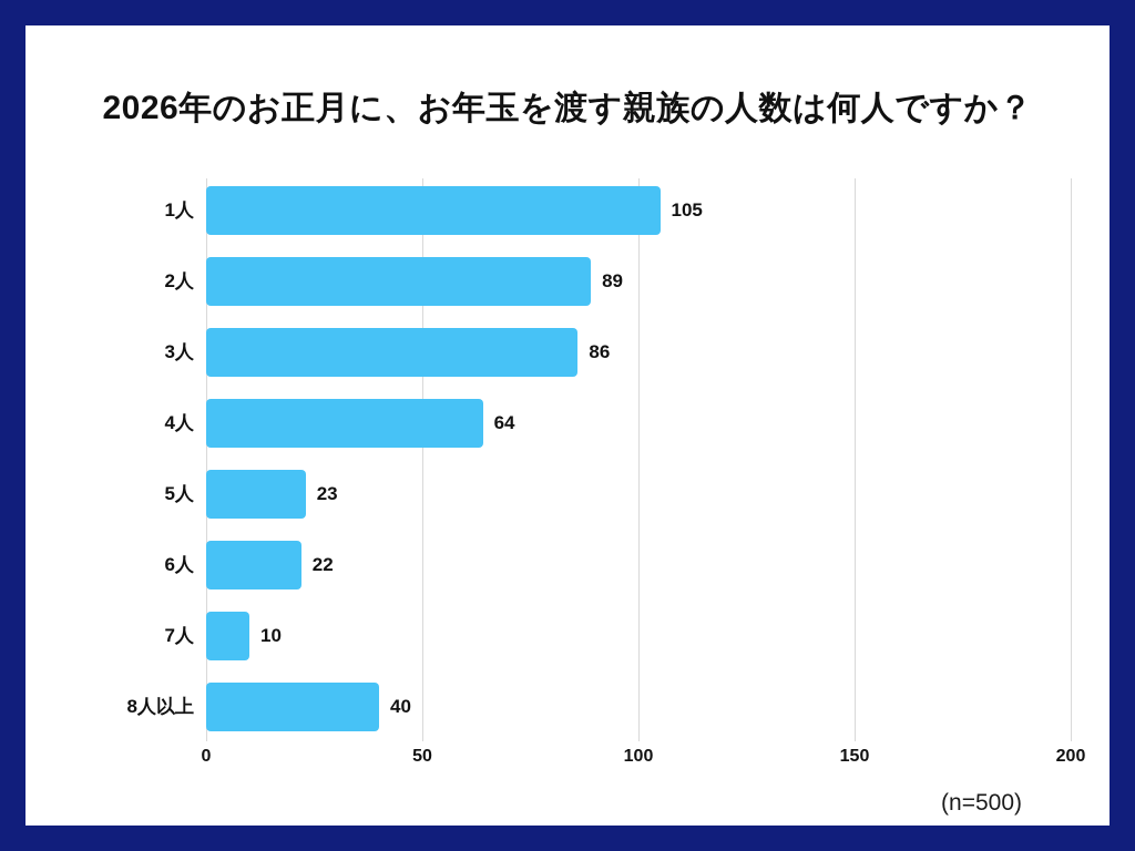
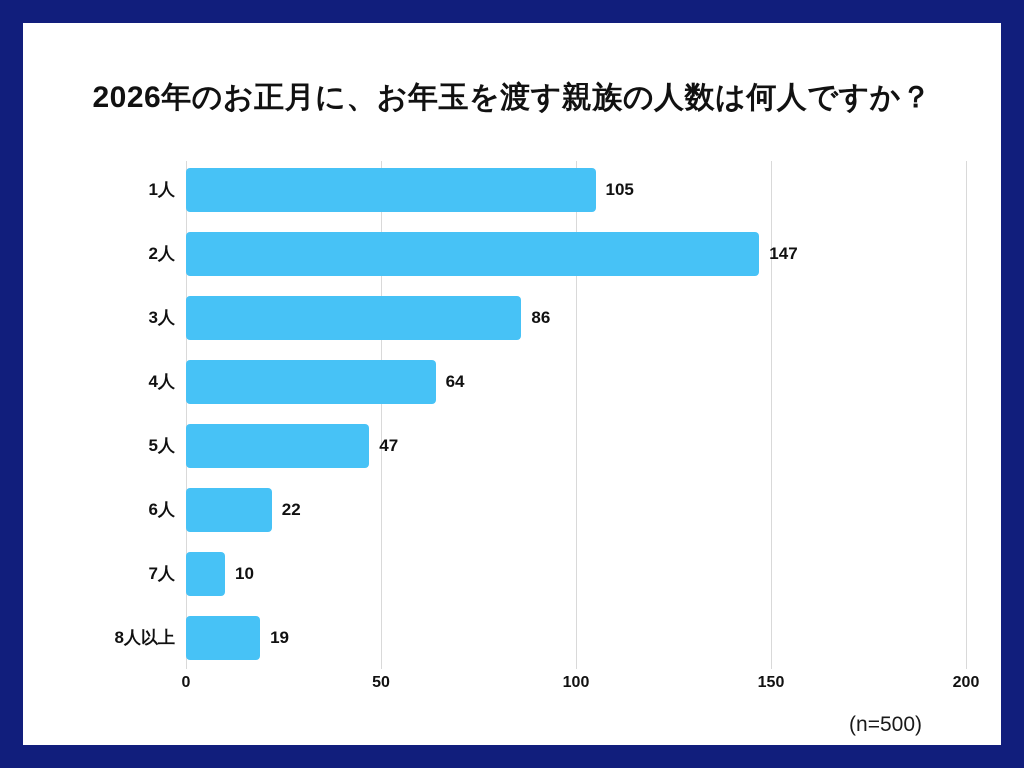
2人: 89 -> 147
5人: 23 -> 47
8人以上: 40 -> 19
